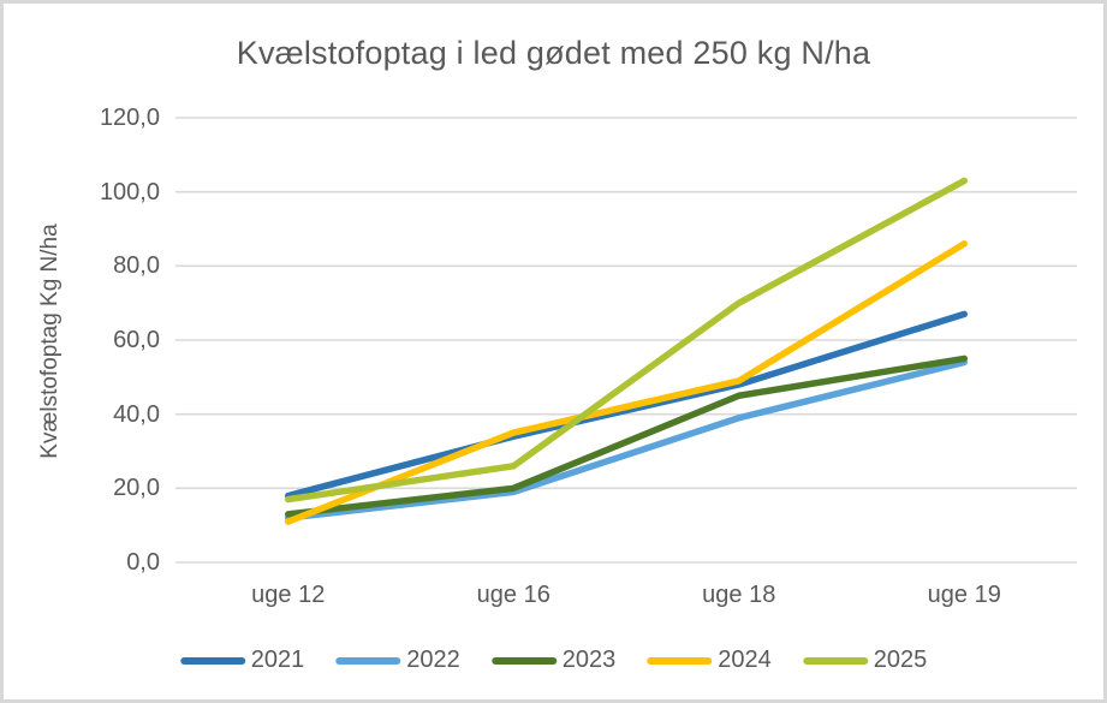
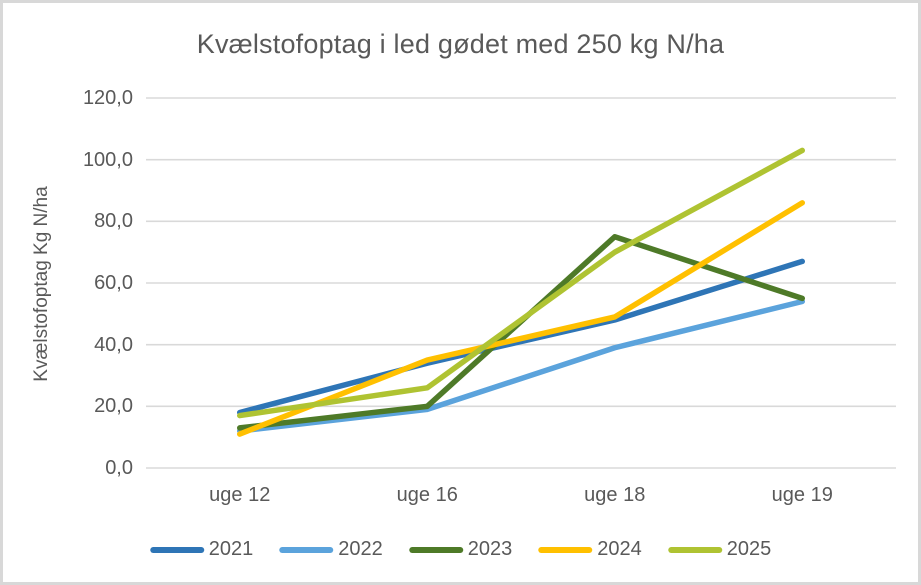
2023/uge 18: 45 -> 75
